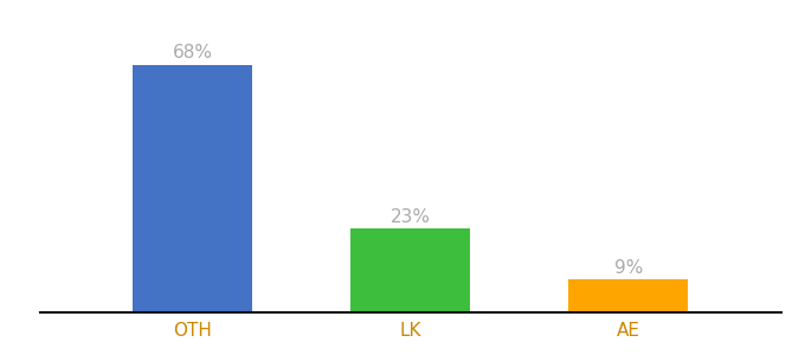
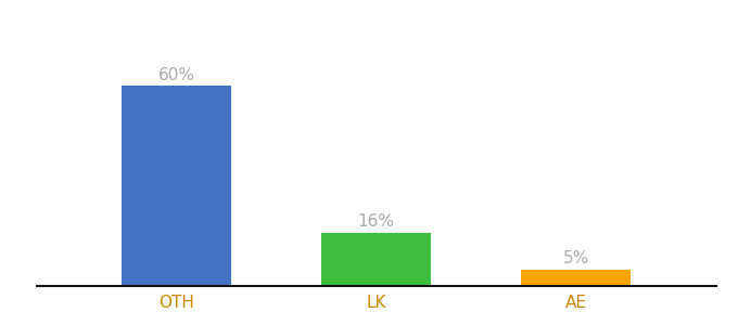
OTH: 68% -> 60%
LK: 23% -> 16%
AE: 9% -> 5%
